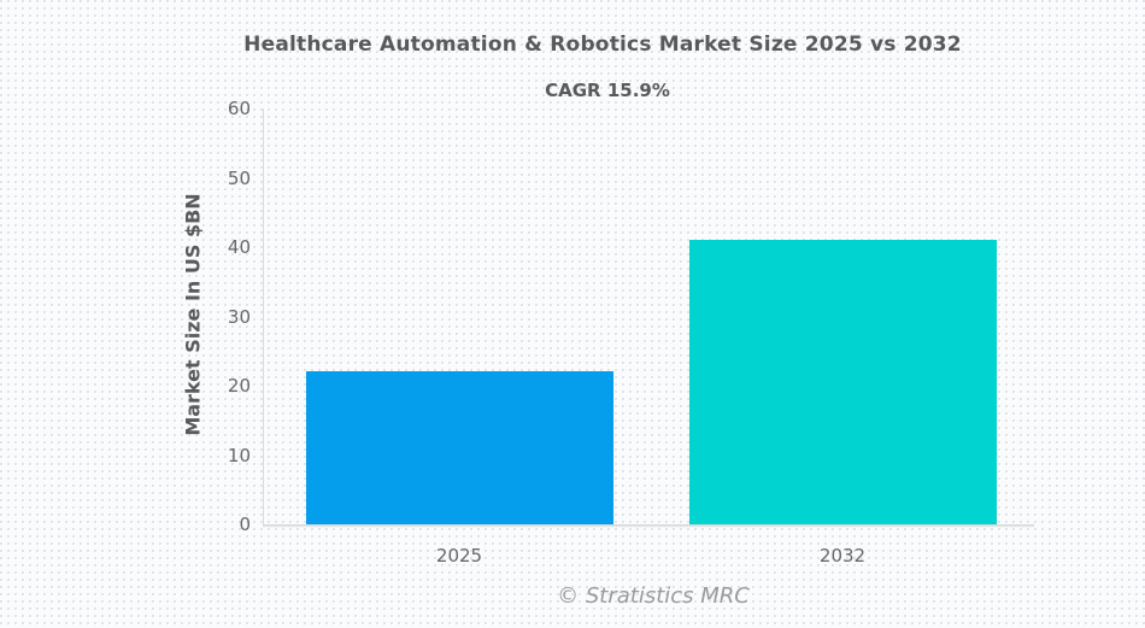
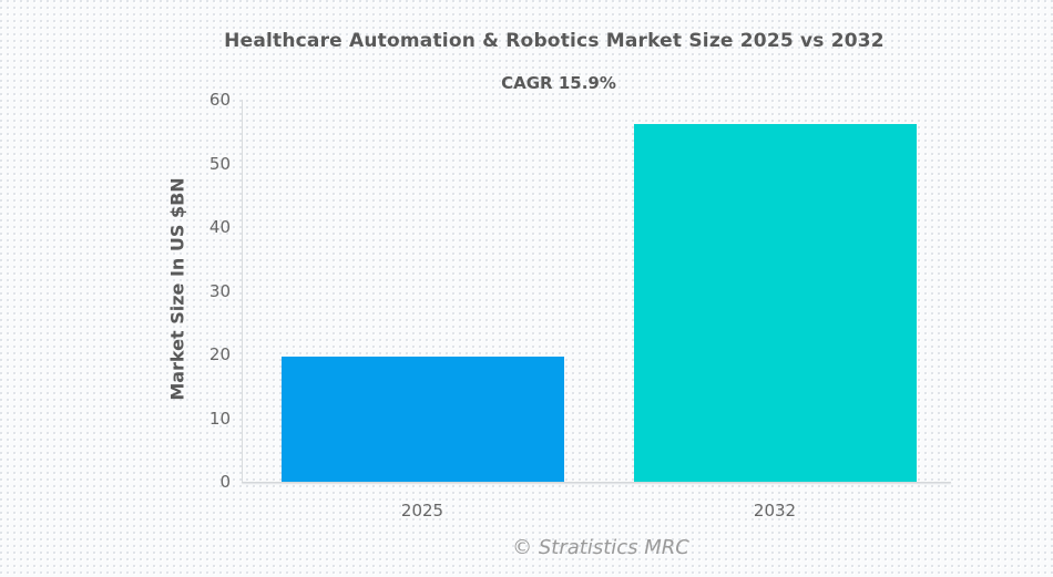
2025: 22 -> 20
2032: 41 -> 56
